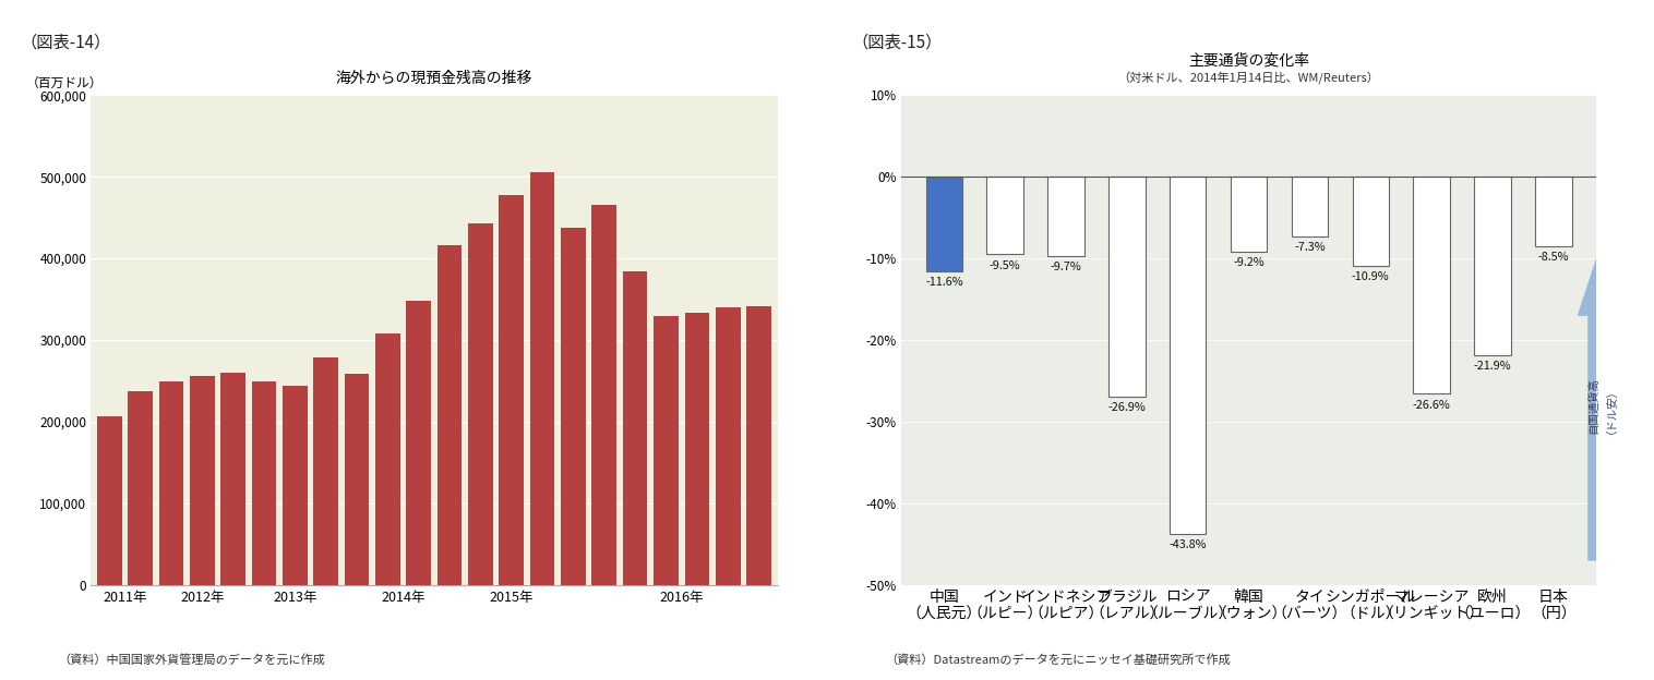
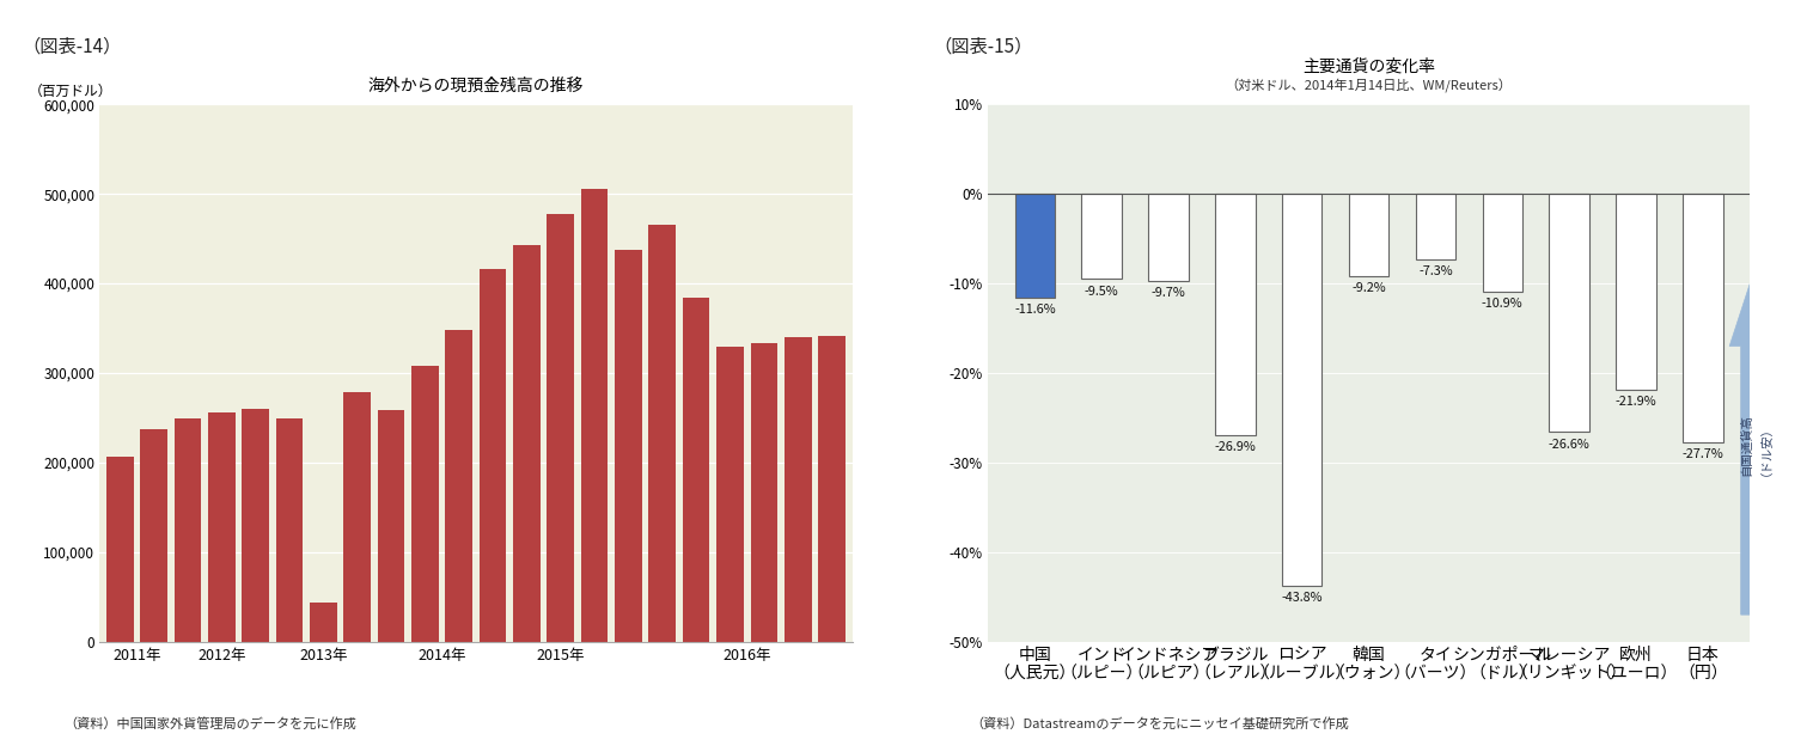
海外からの現預金残高の推移/2013年: 244,000 -> 44,000
主要通貨の変化率/日本 （円）: -8.5% -> -27.7%
